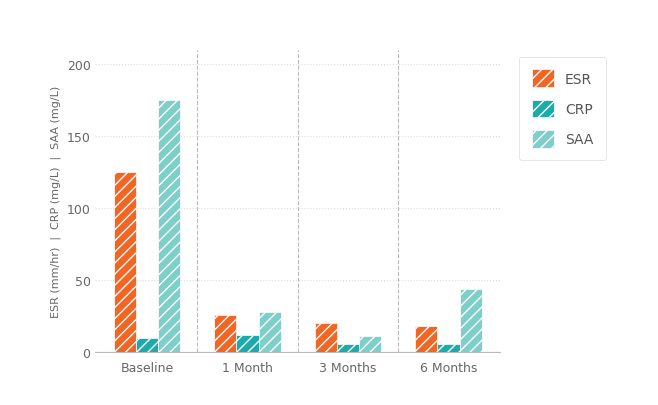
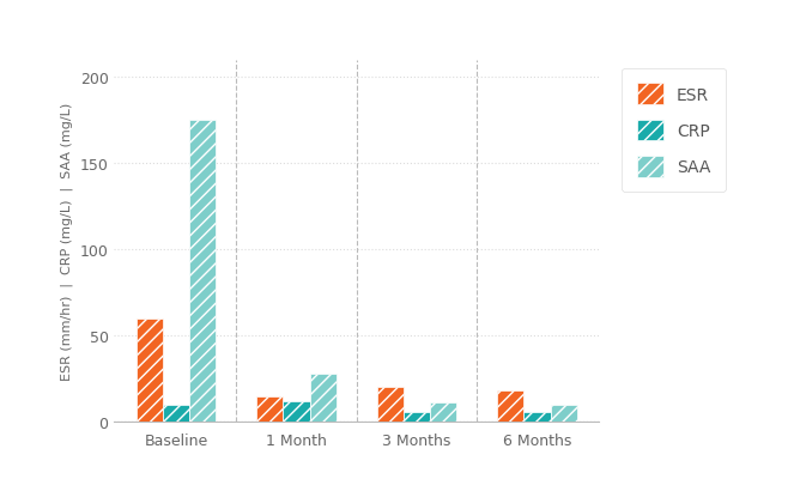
ESR/Baseline: 125 -> 60
ESR/1 Month: 26 -> 15
SAA/6 Months: 44 -> 10
